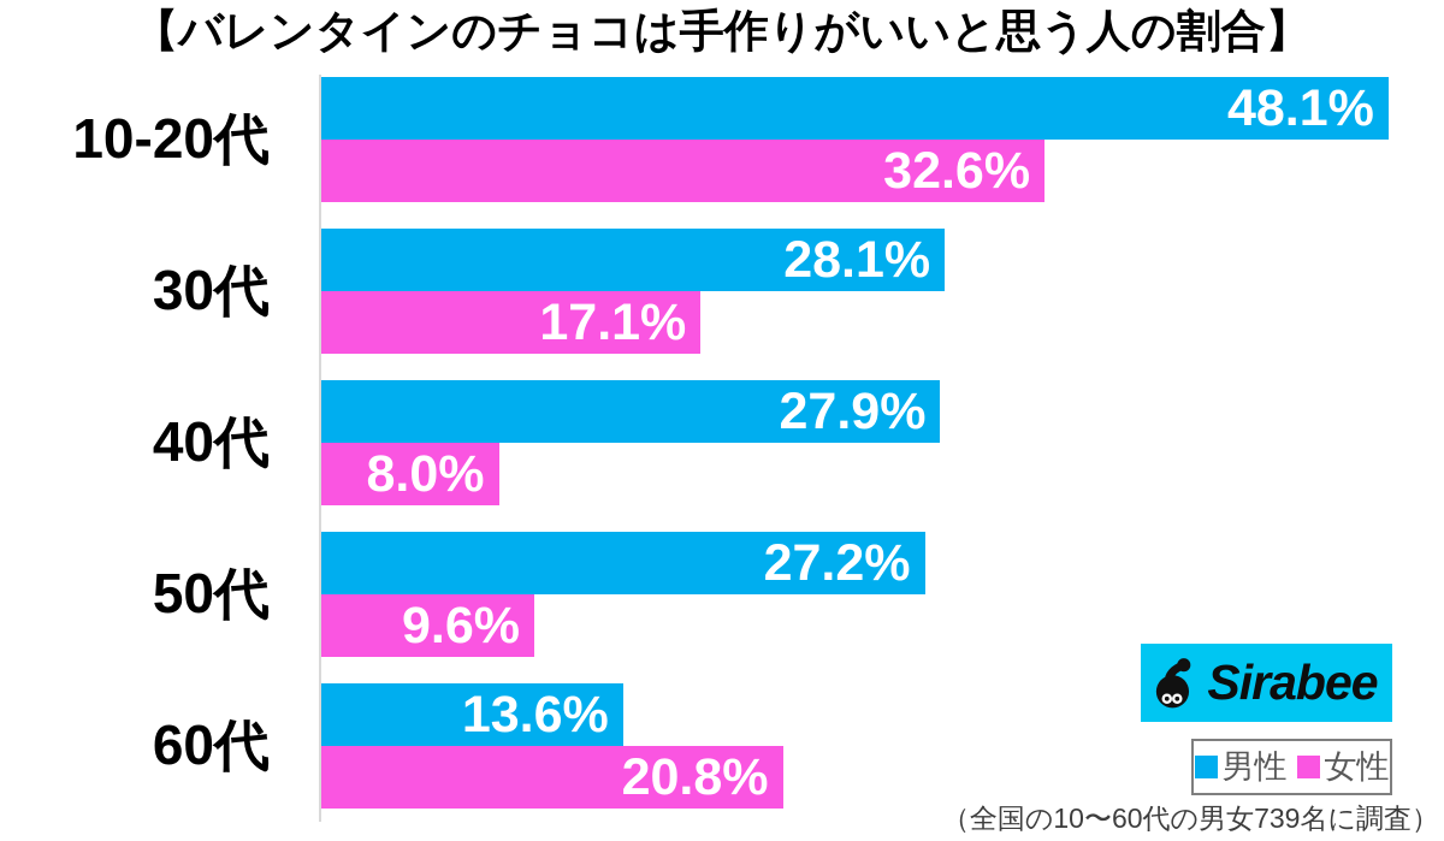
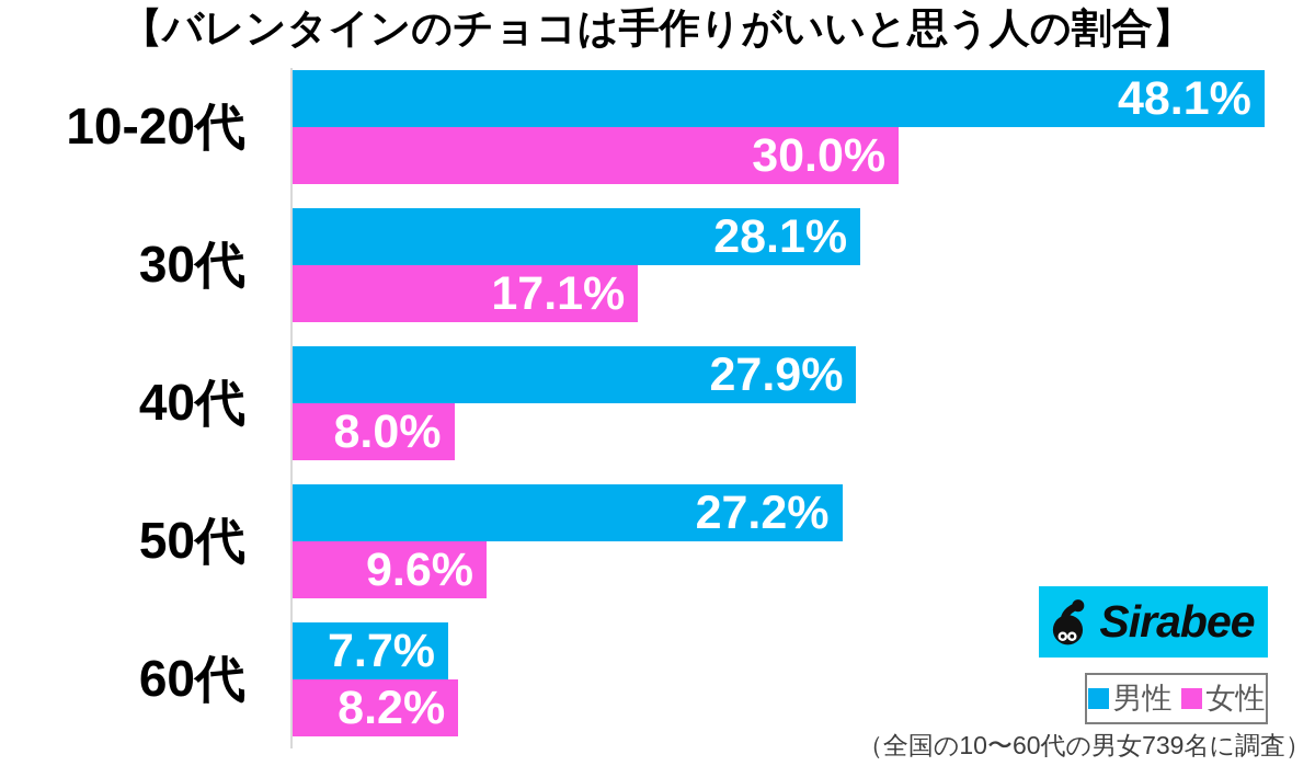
女性/10-20代: 32.6% -> 30.0%
男性/60代: 13.6% -> 7.7%
女性/60代: 20.8% -> 8.2%
